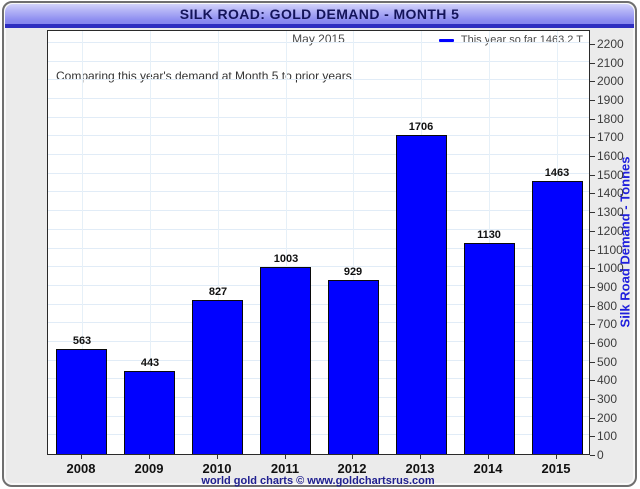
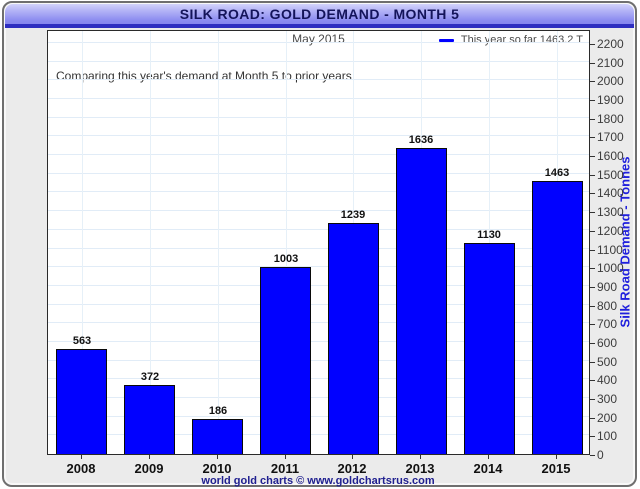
2009: 443 -> 372
2010: 827 -> 186
2012: 929 -> 1239
2013: 1706 -> 1636
